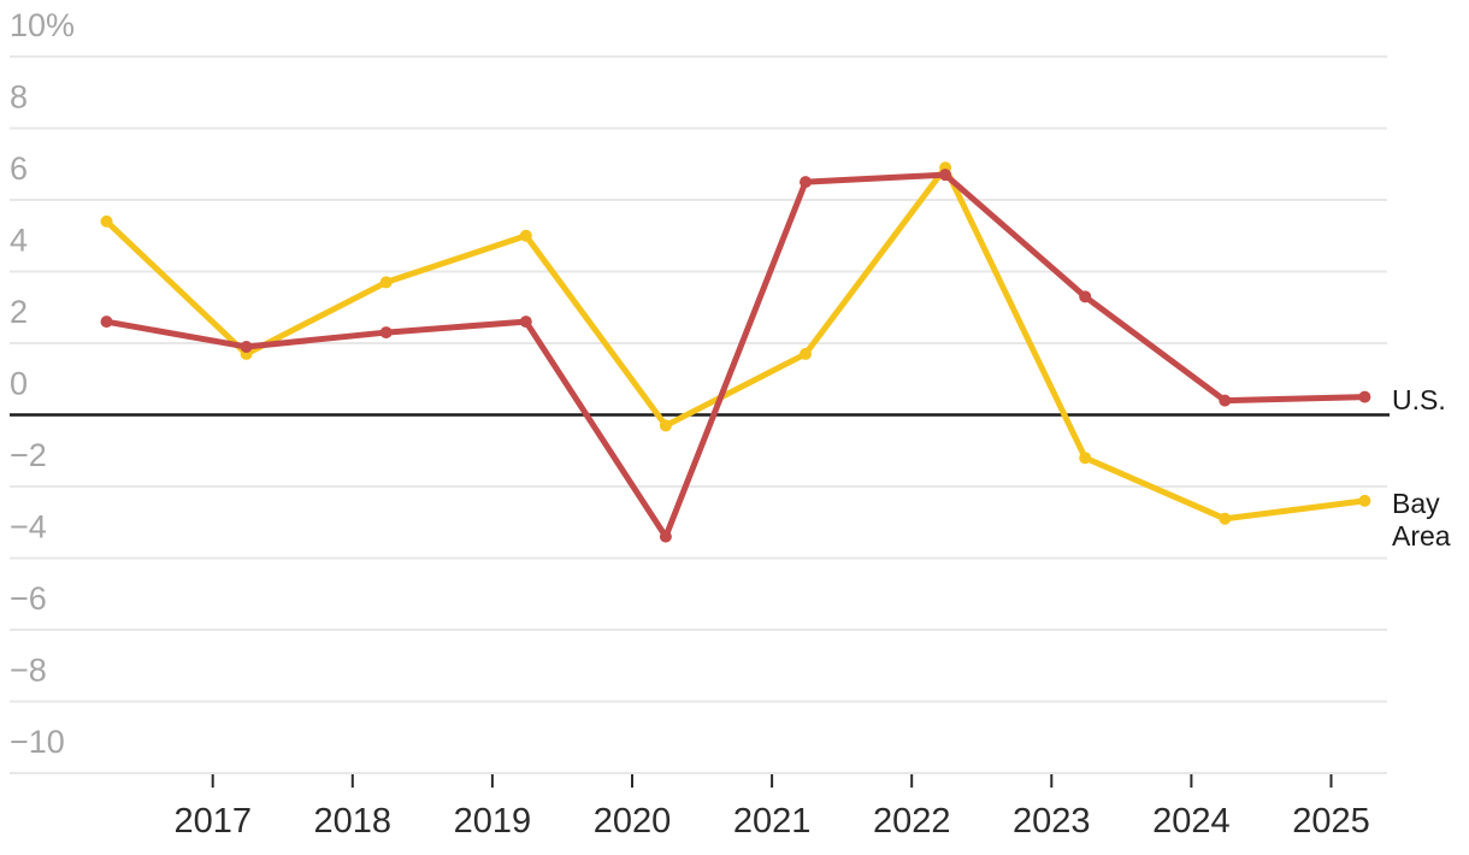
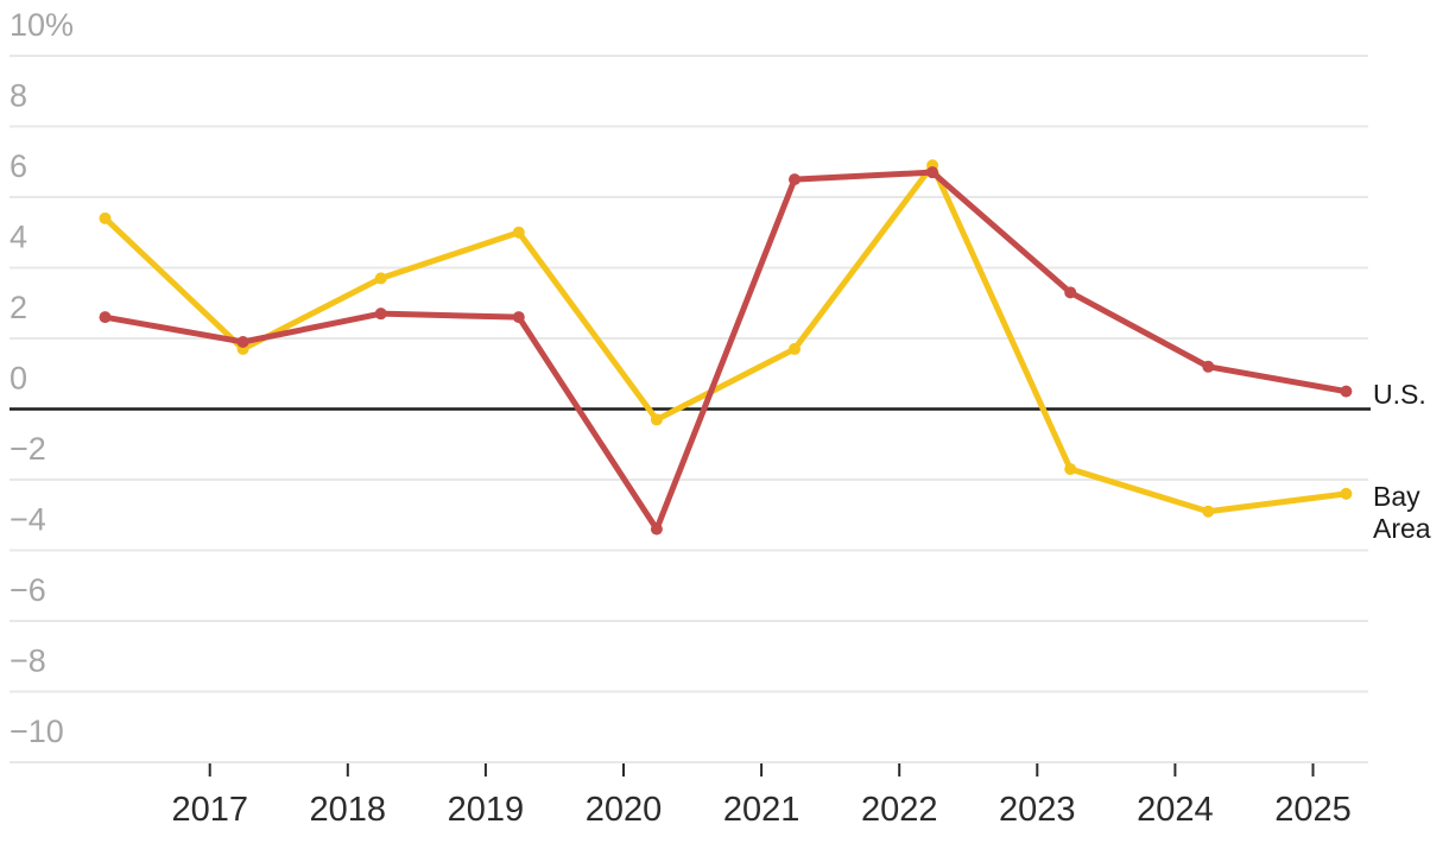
U.S./2018: 2.3% -> 2.7%
Bay Area/2023: -1.2% -> -1.7%
U.S./2024: 0.4% -> 1.2%
